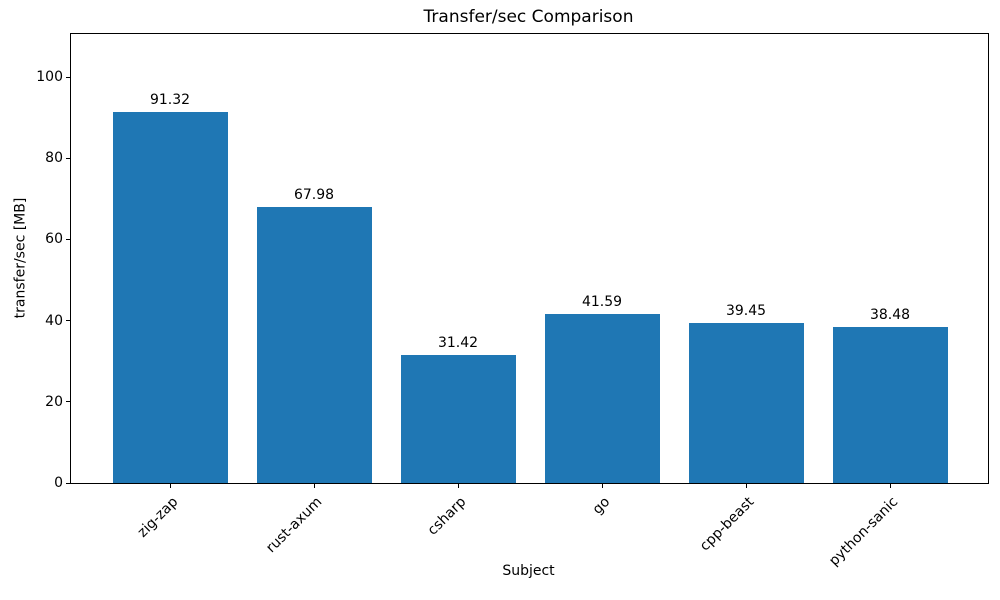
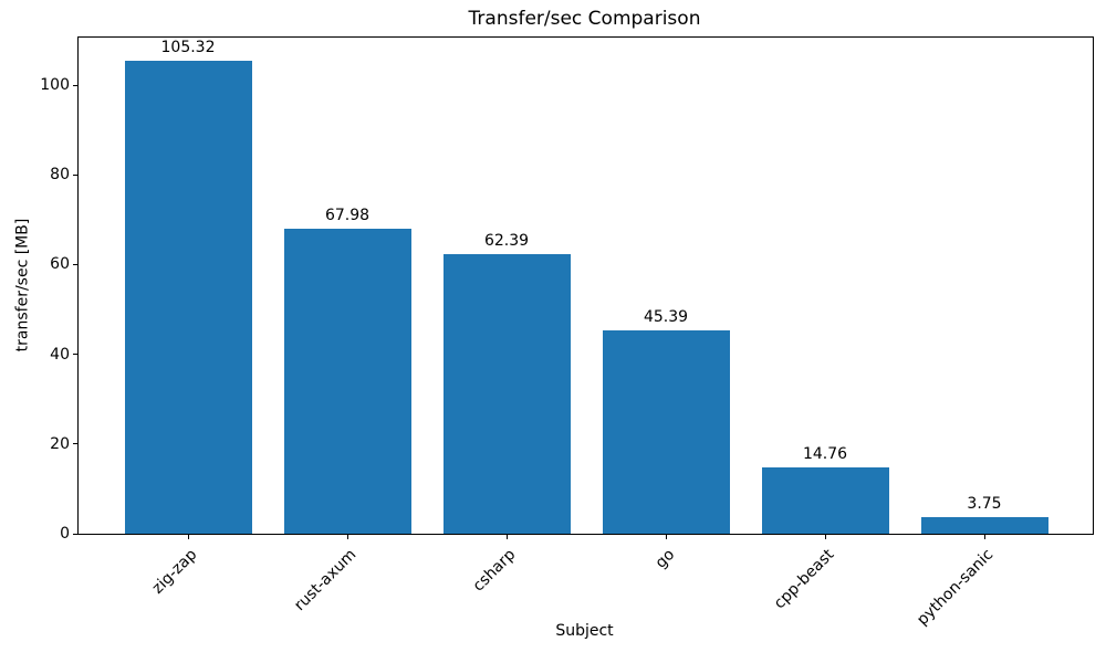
zig-zap: 91.32 -> 105.32
csharp: 31.42 -> 62.39
go: 41.59 -> 45.39
cpp-beast: 39.45 -> 14.76
python-sanic: 38.48 -> 3.75
